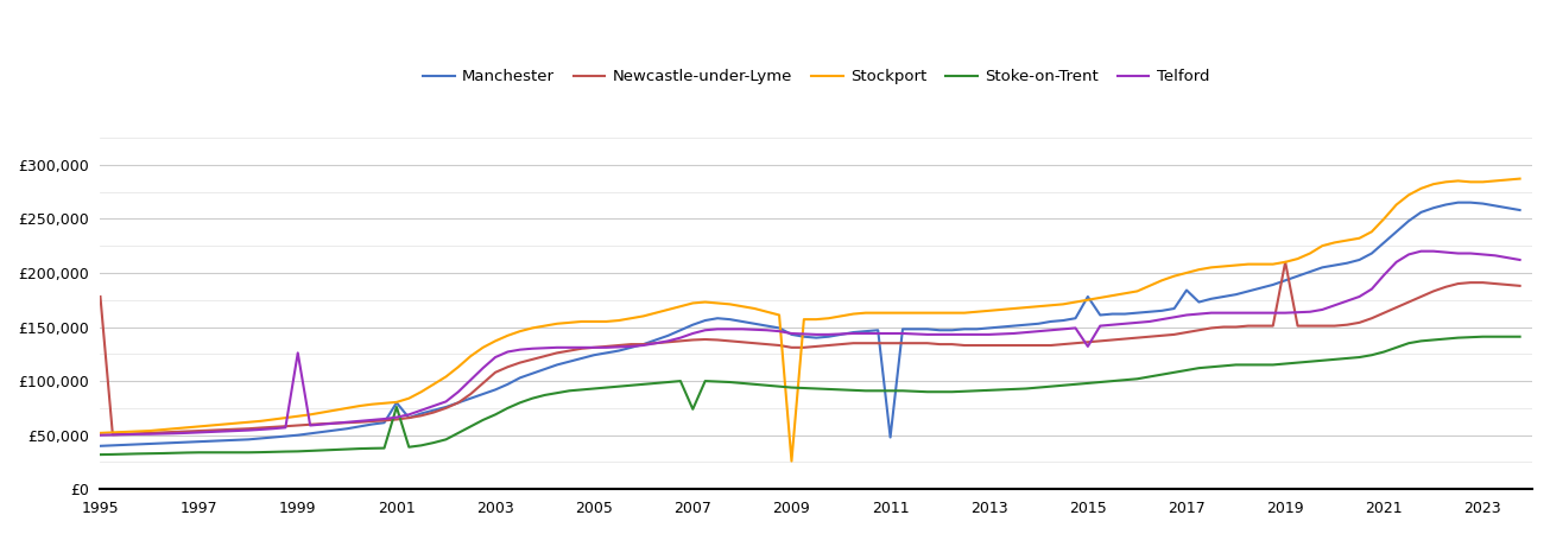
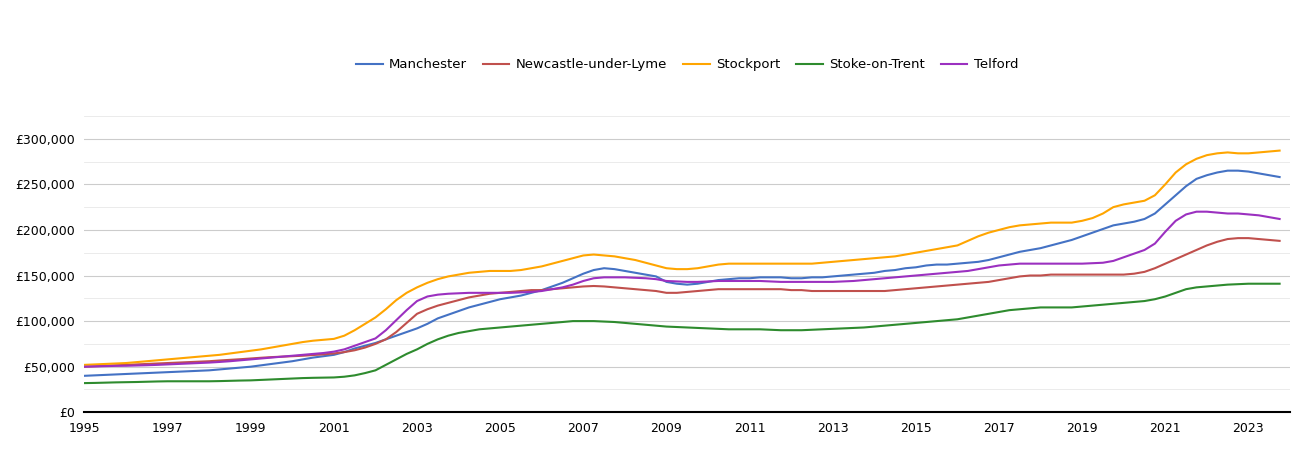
Newcastle-under-Lyme/1995: £178,000 -> £50,000
Telford/1999: £126,000 -> £58,000
Manchester/2001: £80,000 -> £63,000
Stoke-on-Trent/2001: £76,000 -> £38,000
Stoke-on-Trent/2007: £74,000 -> £100,000
Stockport/2009: £26,000 -> £158,000
Manchester/2011: £48,000 -> £147,000
Manchester/2015: £178,000 -> £159,000
Telford/2015: £132,000 -> £150,000
Manchester/2017: £184,000 -> £170,000
Newcastle-under-Lyme/2019: £210,000 -> £151,000
